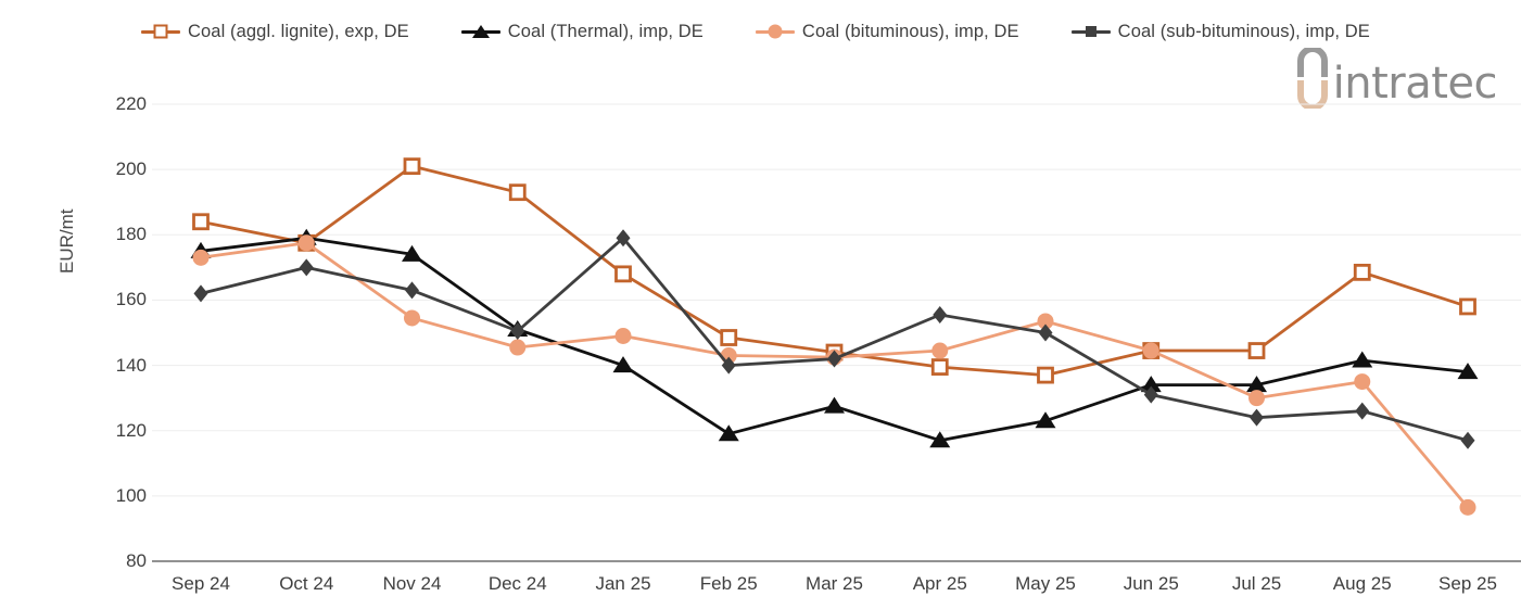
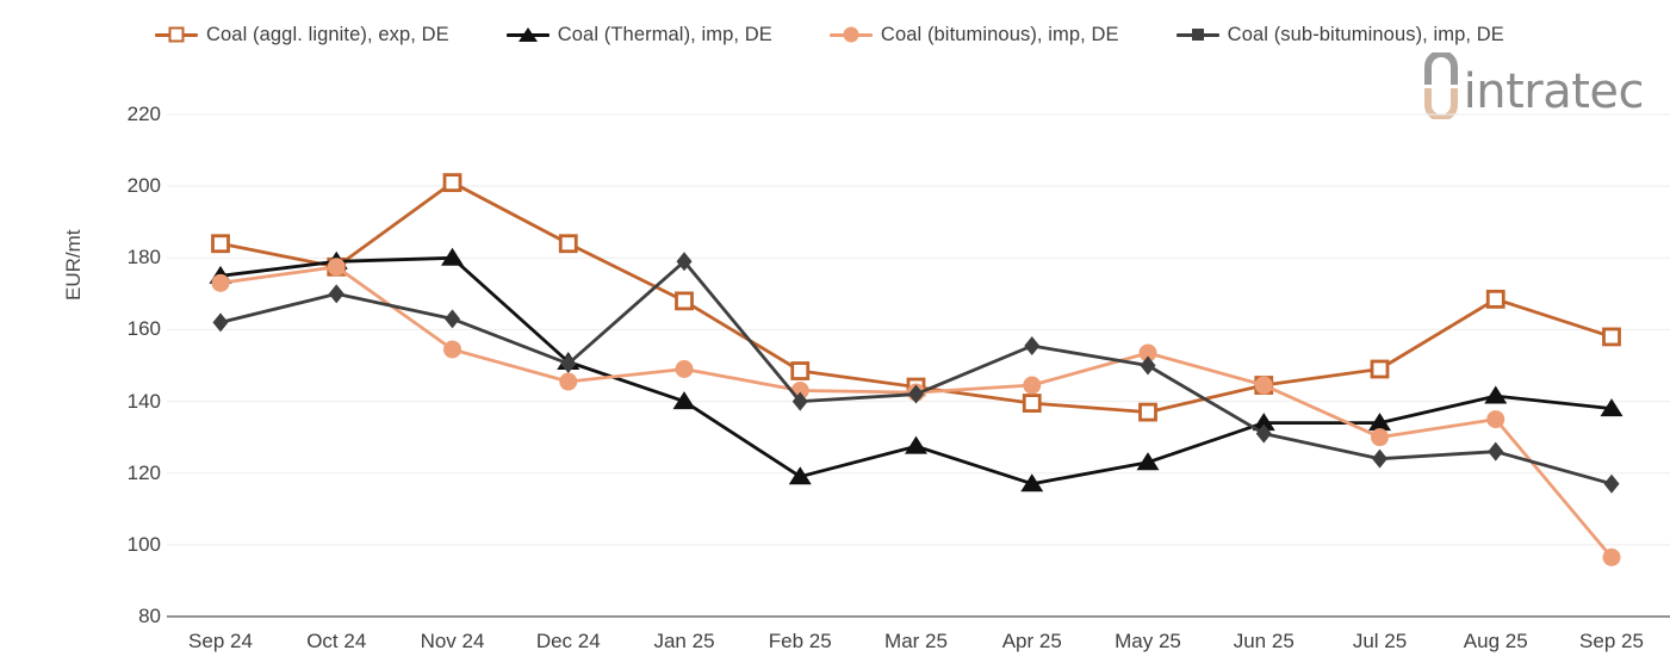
Coal (Thermal), imp, DE/Nov 24: 174 -> 180
Coal (aggl. lignite), exp, DE/Dec 24: 193 -> 184
Coal (aggl. lignite), exp, DE/Jul 25: 144 -> 149
